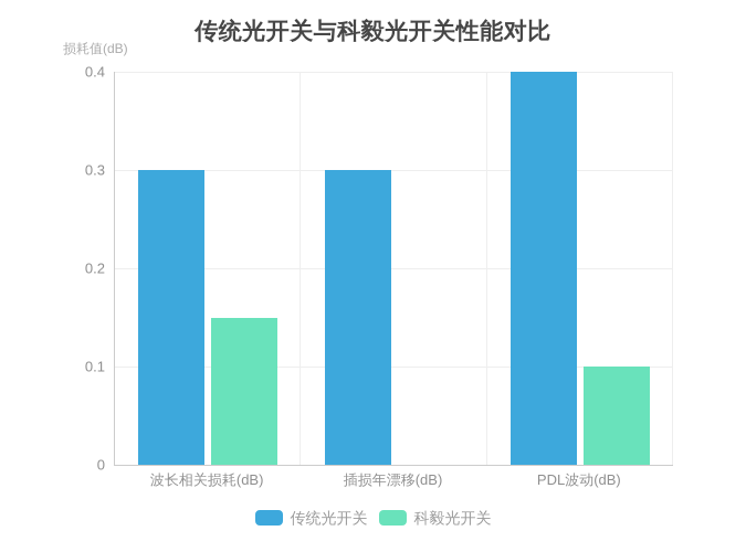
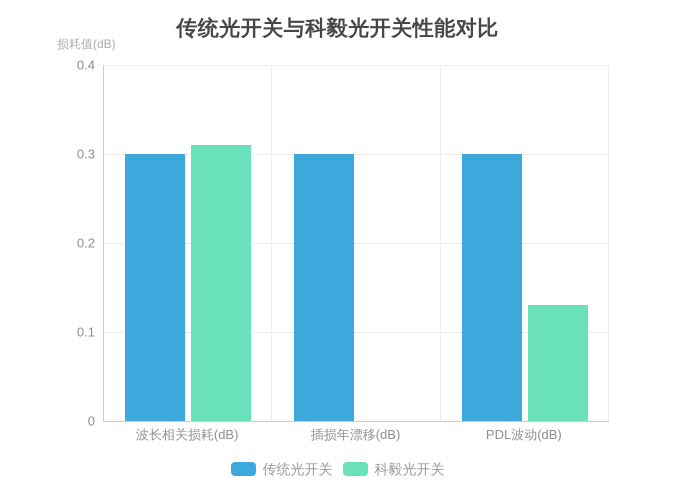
科毅光开关/波长相关损耗(dB): 0.15 -> 0.31
传统光开关/PDL波动(dB): 0.4 -> 0.3
科毅光开关/PDL波动(dB): 0.10 -> 0.13
